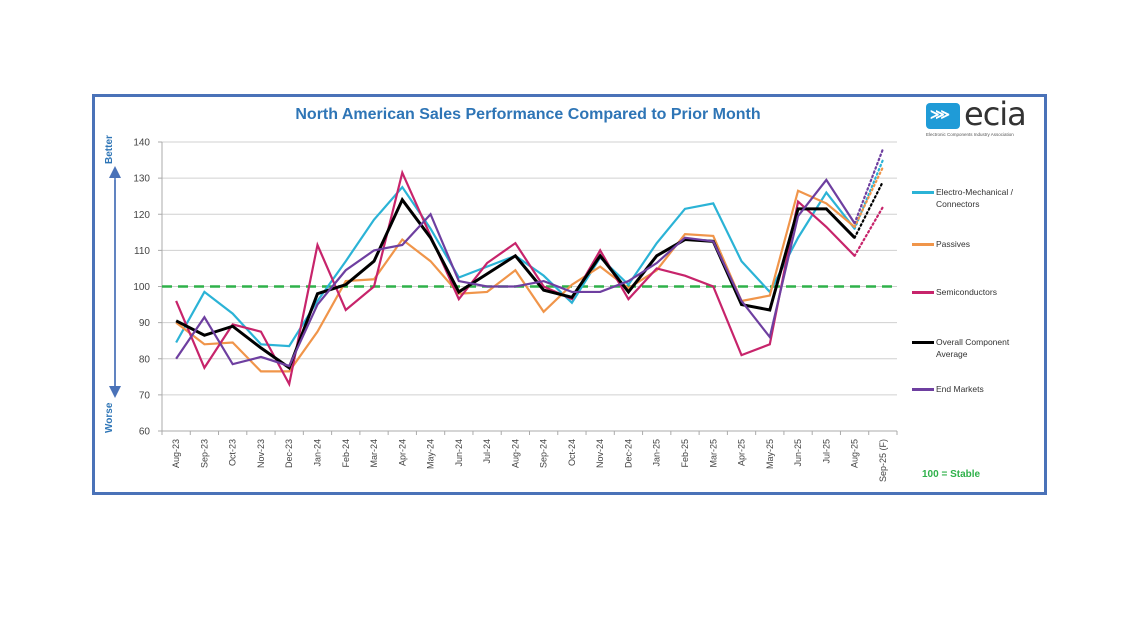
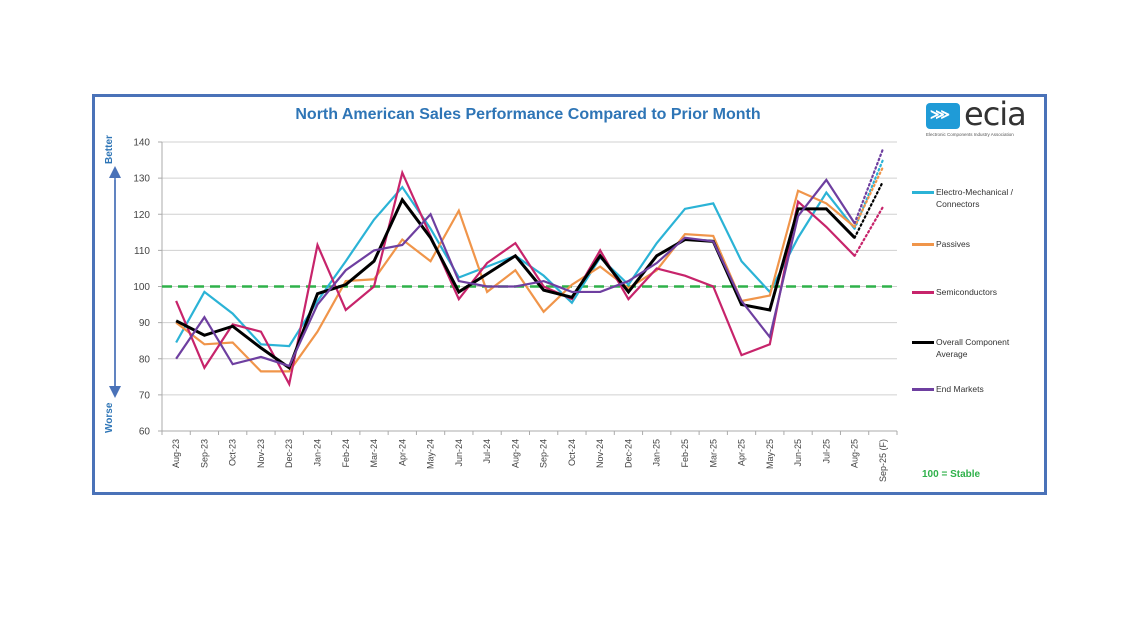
Passives/Jun-24: 98 -> 121
